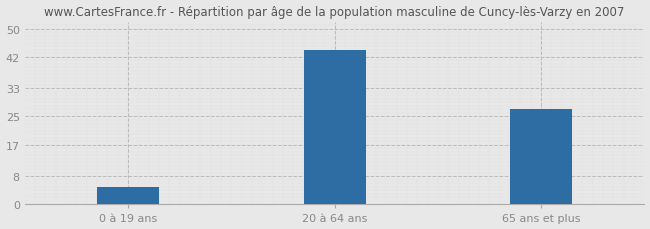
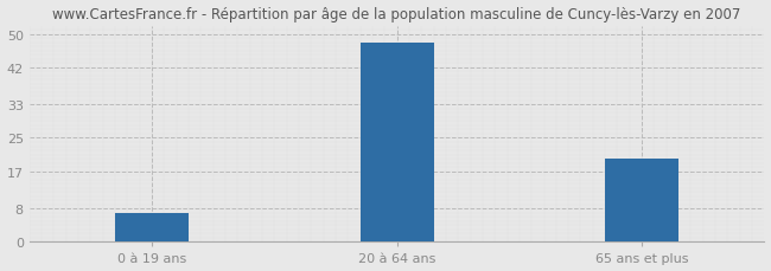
0 à 19 ans: 5 -> 7
20 à 64 ans: 44 -> 48
65 ans et plus: 27 -> 20
